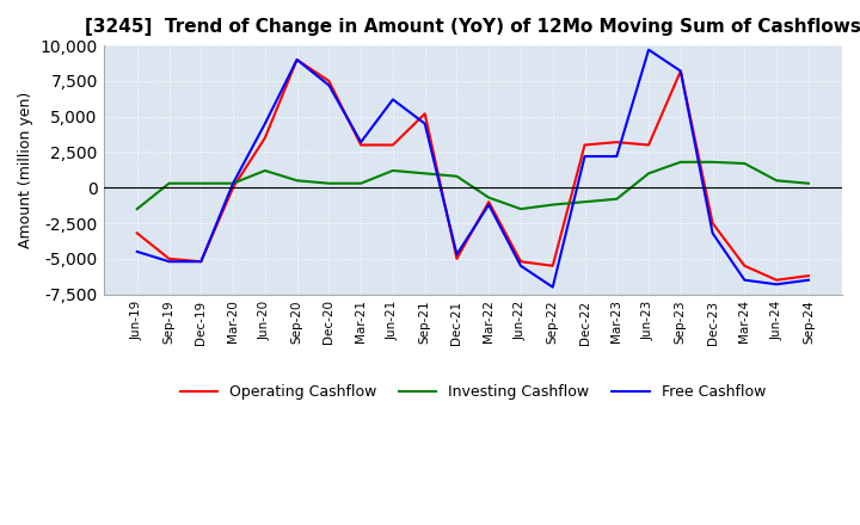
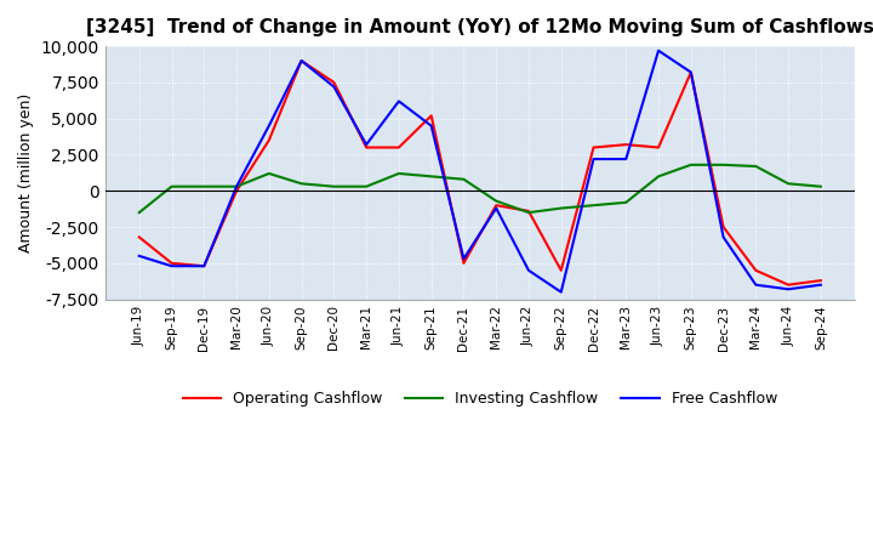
Operating Cashflow/Jun-22: -5,200 -> -1,400
